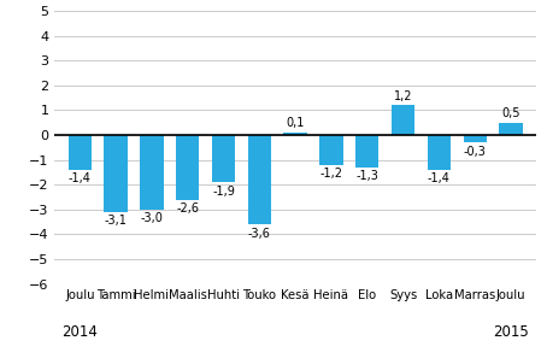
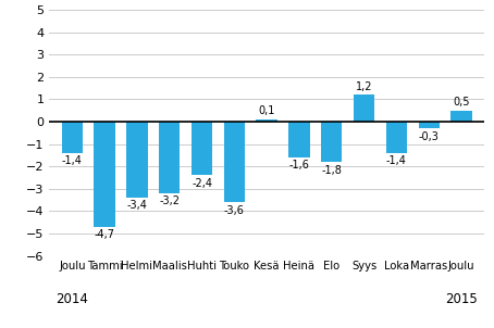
Tammi: -3,1 -> -4,7
Helmi: -3,0 -> -3,4
Maalis: -2,6 -> -3,2
Huhti: -1,9 -> -2,4
Heinä: -1,2 -> -1,6
Elo: -1,3 -> -1,8
